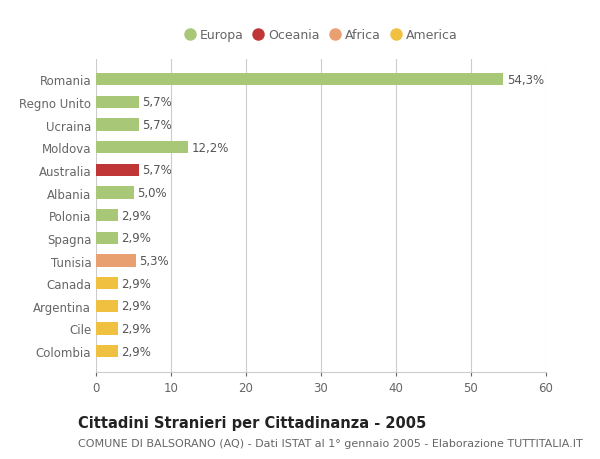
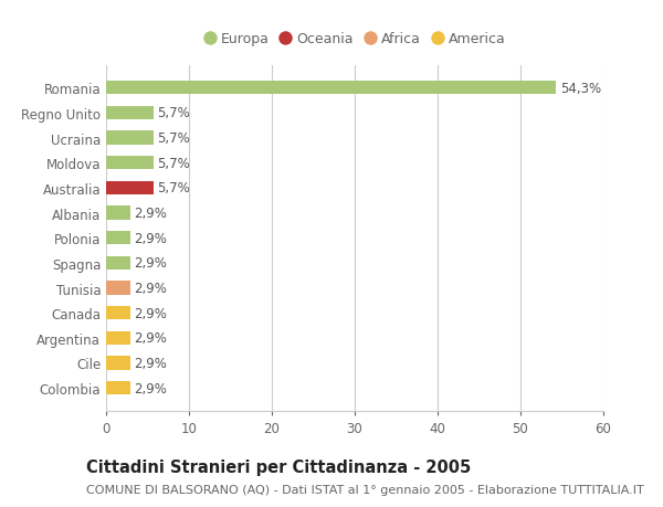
Moldova: 12,2% -> 5,7%
Albania: 5,0% -> 2,9%
Tunisia: 5,3% -> 2,9%
